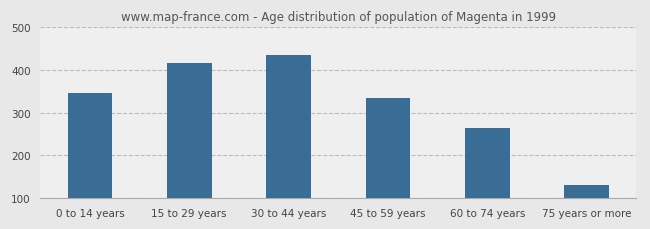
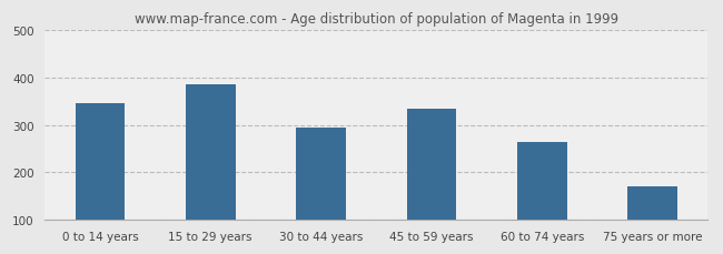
15 to 29 years: 415 -> 385
30 to 44 years: 435 -> 295
75 years or more: 130 -> 170
